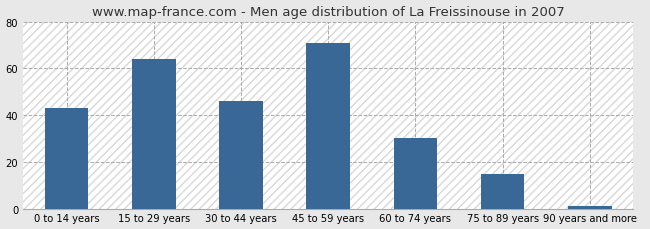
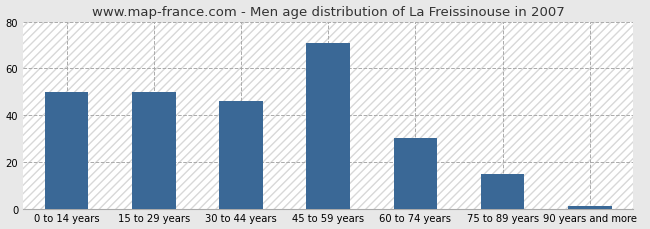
0 to 14 years: 43 -> 50
15 to 29 years: 64 -> 50
